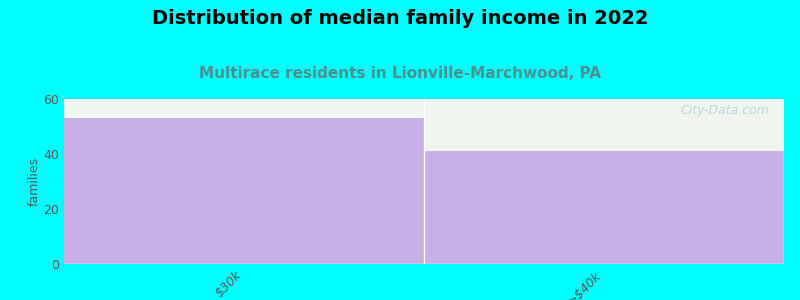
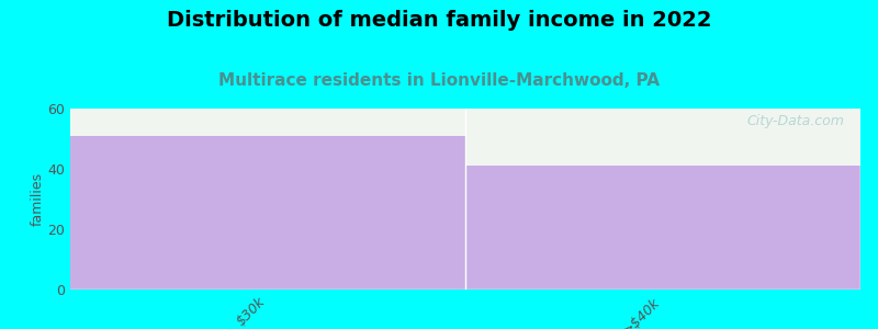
$30k: 53 -> 51
